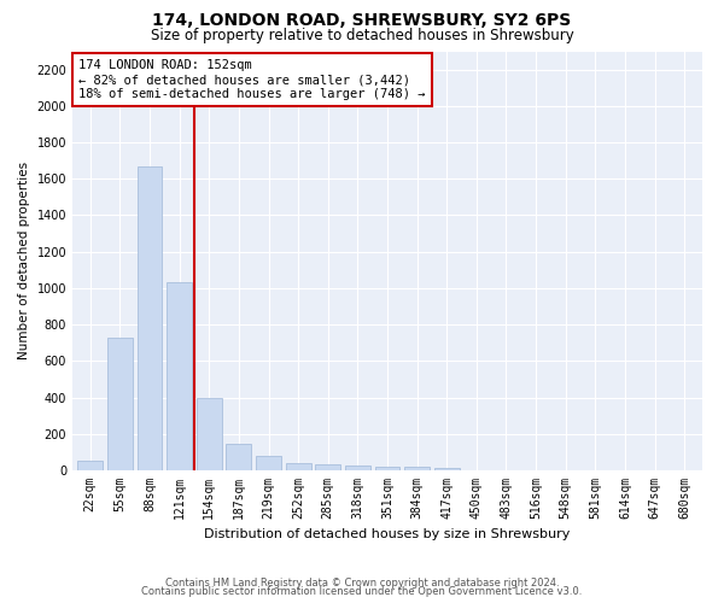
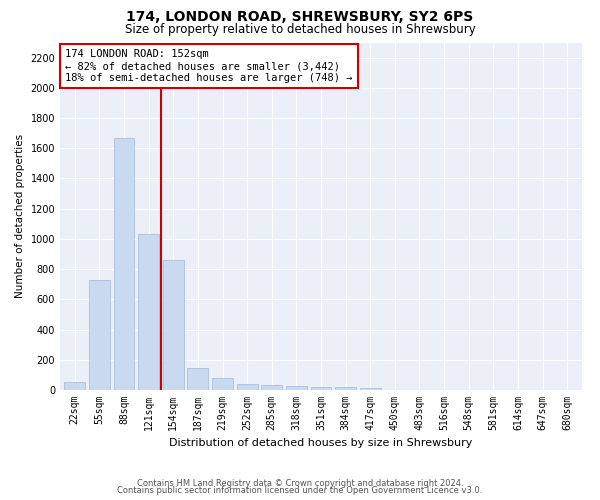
154sqm: 400 -> 860
